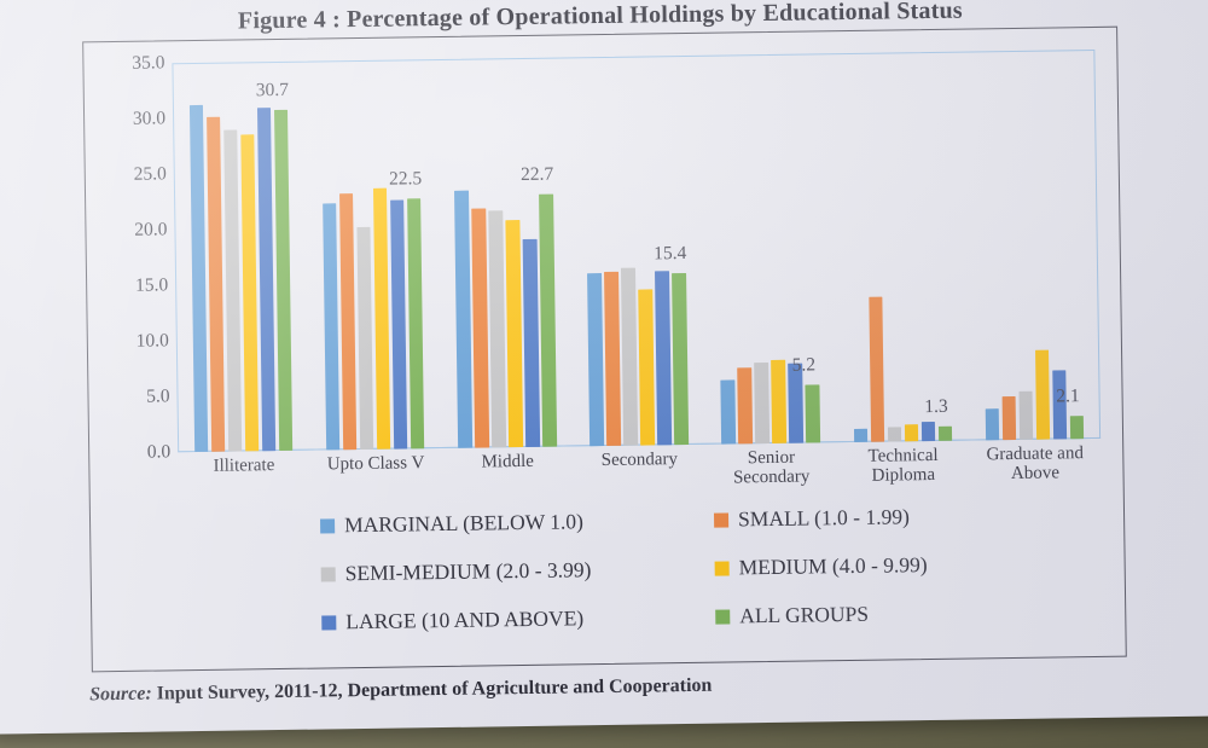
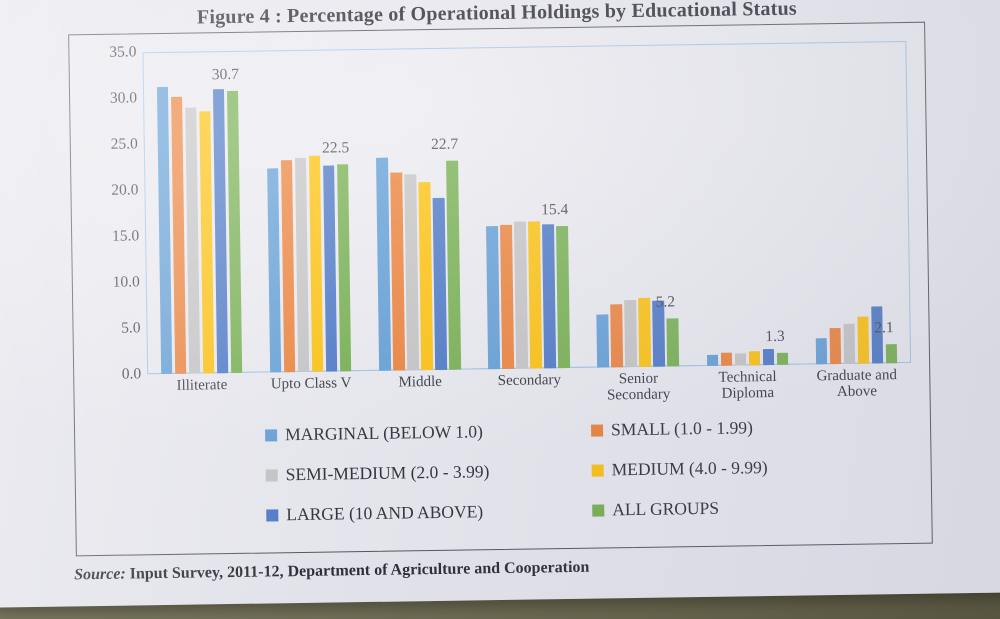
SEMI-MEDIUM (2.0 - 3.99)/Upto Class V: 20 -> 23
MEDIUM (4.0 - 9.99)/Secondary: 14 -> 16
SMALL (1.0 - 1.99)/Technical Diploma: 13 -> 1
MEDIUM (4.0 - 9.99)/Graduate and Above: 8 -> 5
